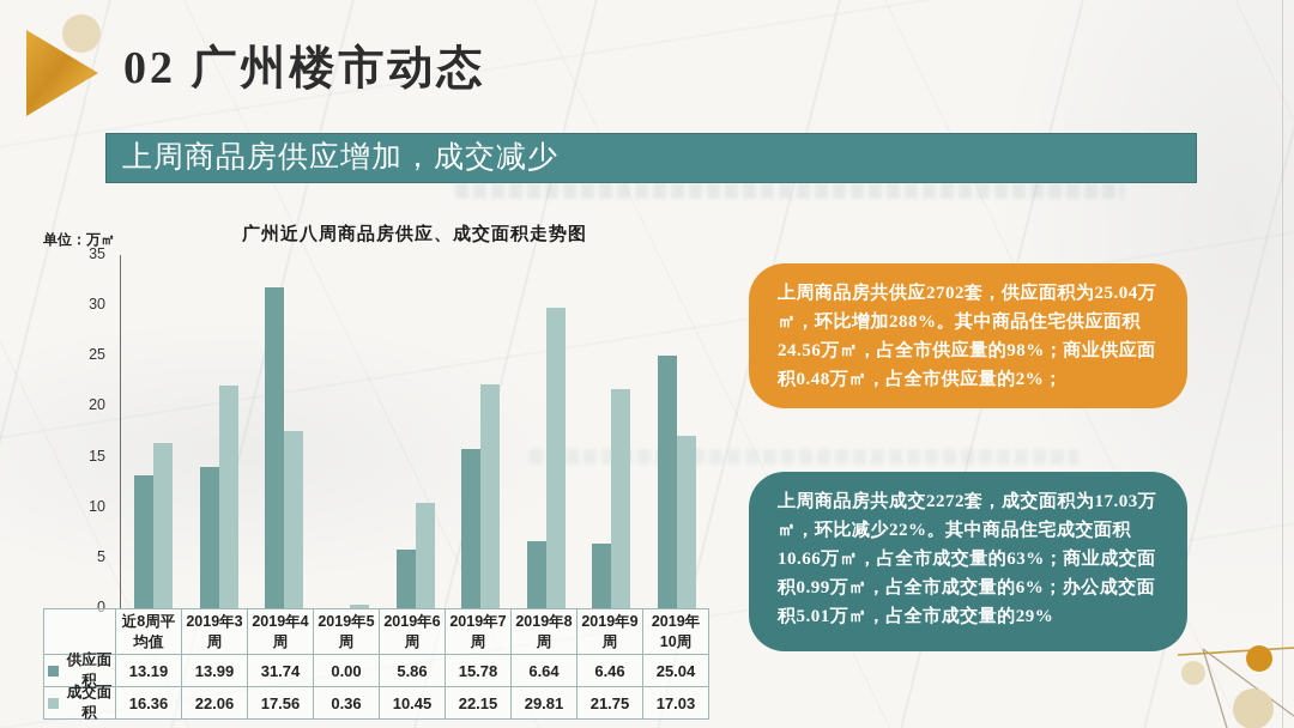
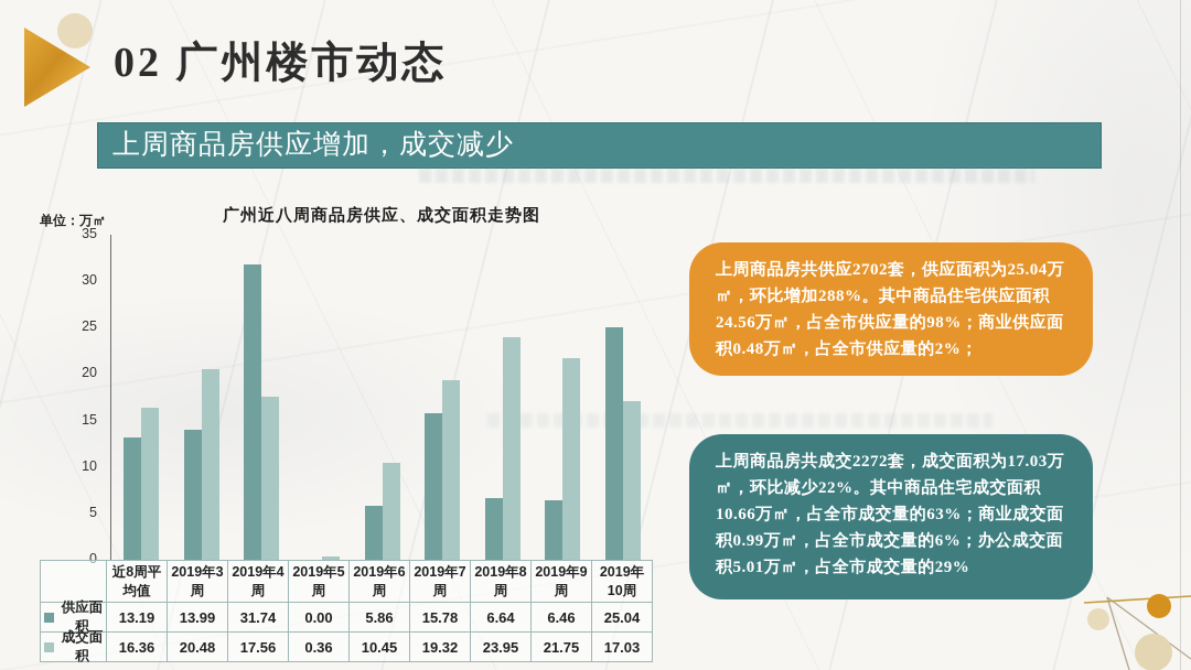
成交面积/2019年3周: 22.06 -> 20.48
成交面积/2019年7周: 22.15 -> 19.32
成交面积/2019年8周: 29.81 -> 23.95
